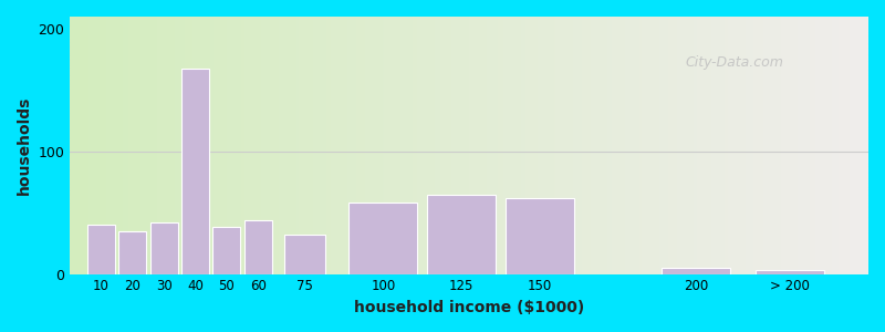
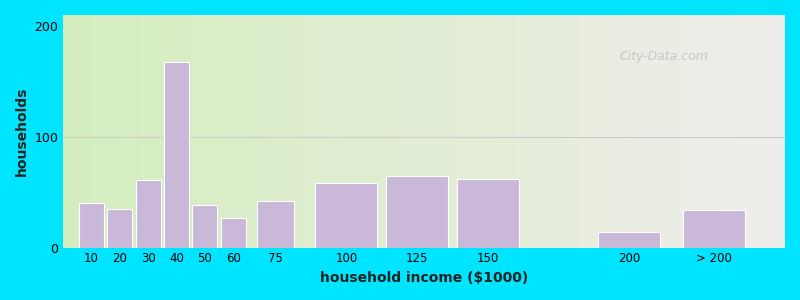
30: 42 -> 61
60: 44 -> 27
75: 32 -> 42
200: 5 -> 14
> 200: 3 -> 34
